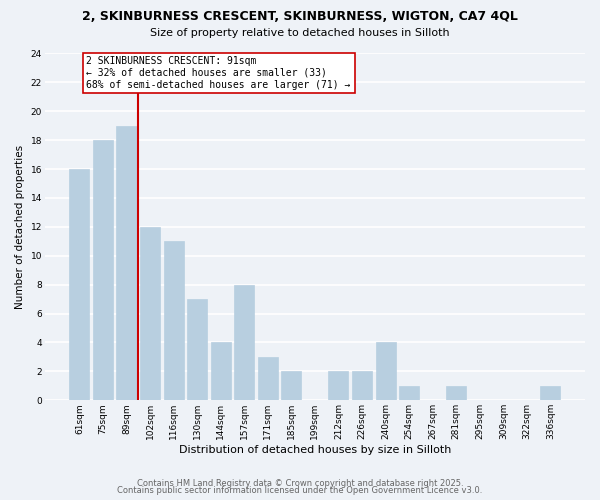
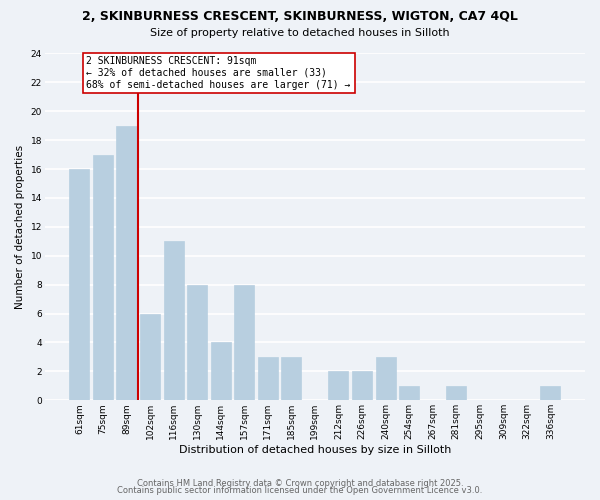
75sqm: 18 -> 17
102sqm: 12 -> 6
130sqm: 7 -> 8
185sqm: 2 -> 3
240sqm: 4 -> 3
